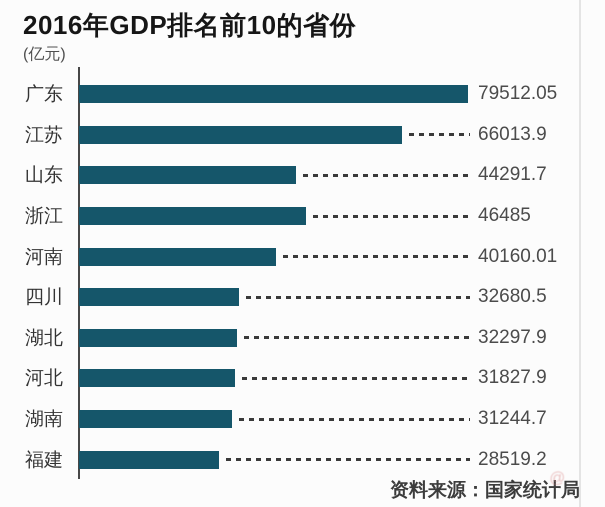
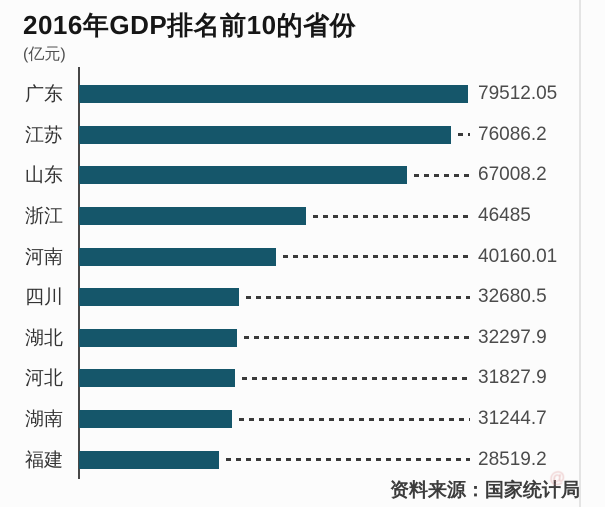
江苏: 66013.9 -> 76086.2
山东: 44291.7 -> 67008.2
